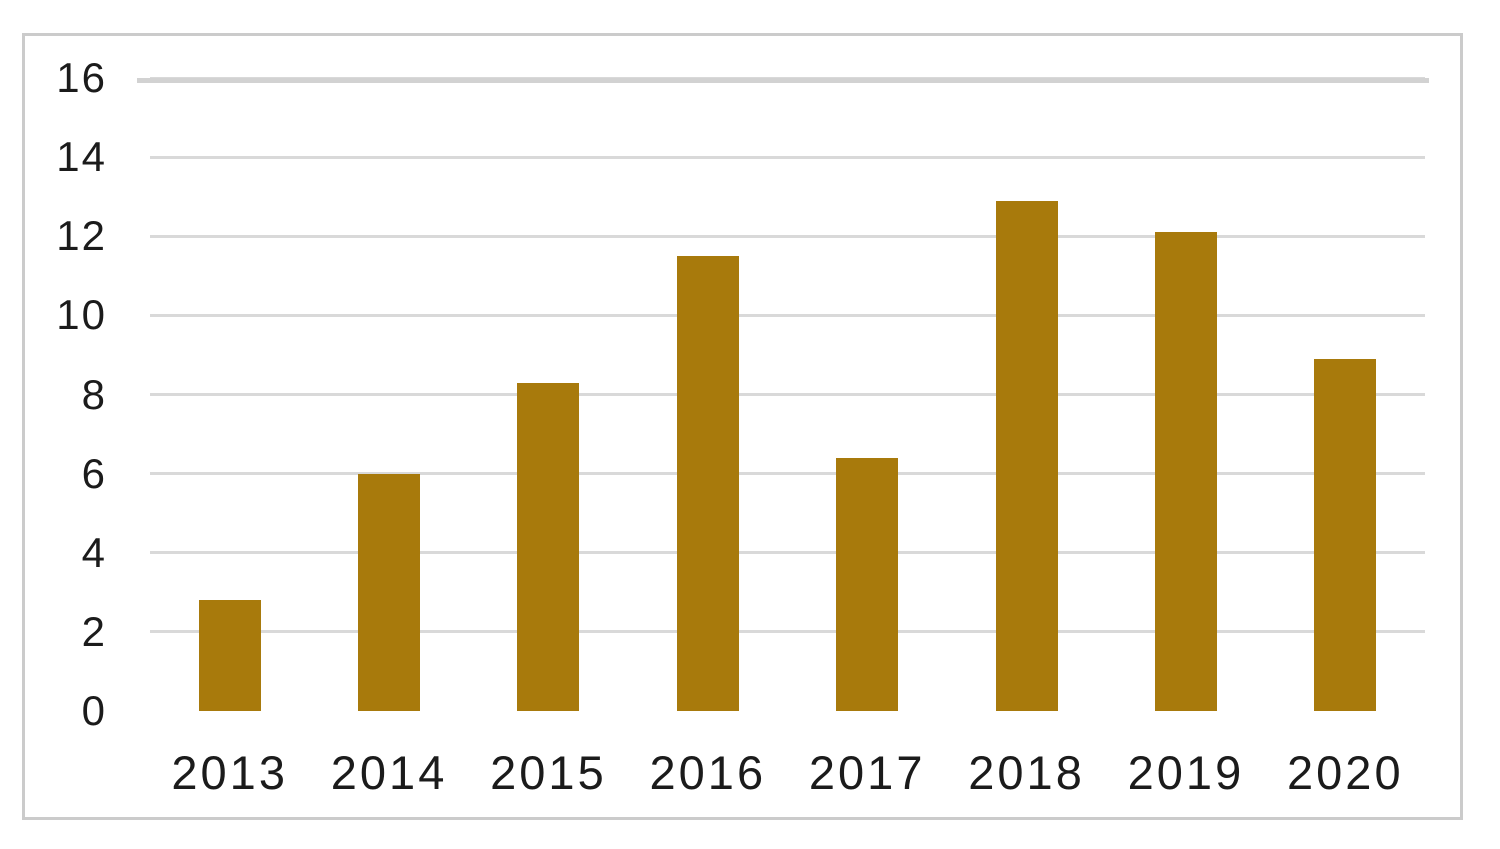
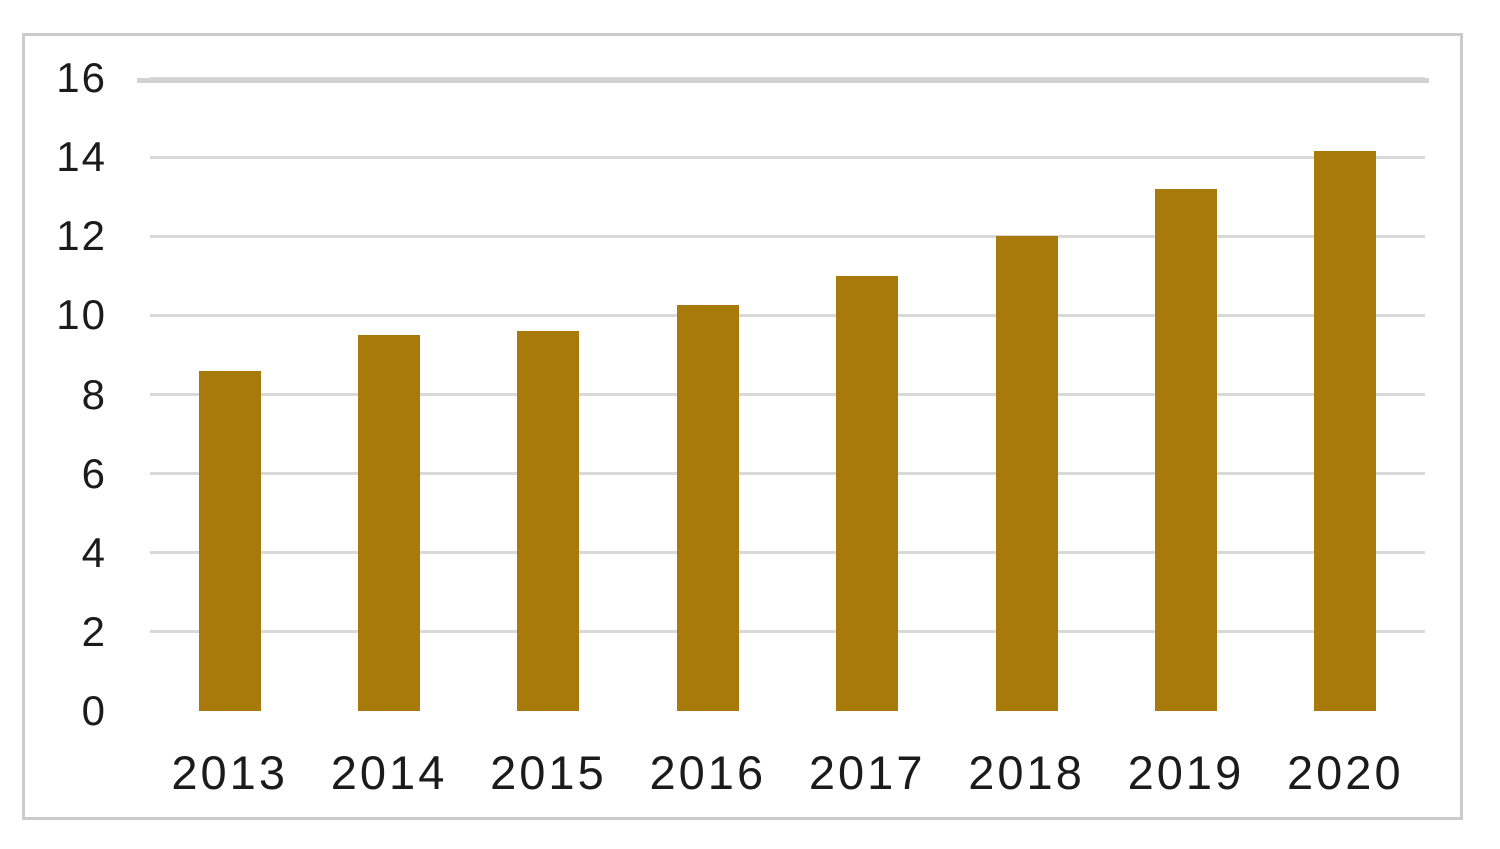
2013: 2.8 -> 8.6
2014: 6.0 -> 9.5
2015: 8.3 -> 9.6
2016: 11.5 -> 10.2
2017: 6.4 -> 11.0
2018: 12.9 -> 12.0
2019: 12.1 -> 13.2
2020: 8.9 -> 14.2
